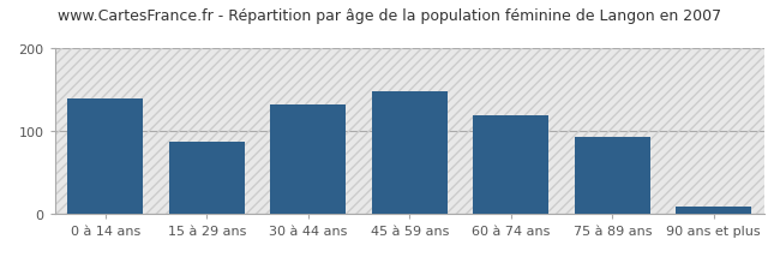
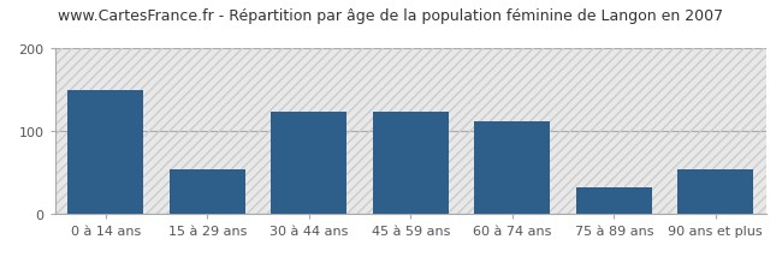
0 à 14 ans: 140 -> 150
15 à 29 ans: 88 -> 54
30 à 44 ans: 133 -> 124
45 à 59 ans: 148 -> 124
60 à 74 ans: 120 -> 112
75 à 89 ans: 93 -> 32
90 ans et plus: 10 -> 54
